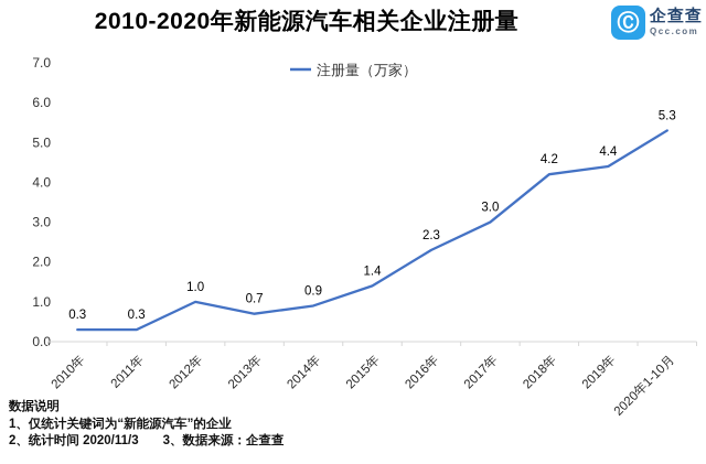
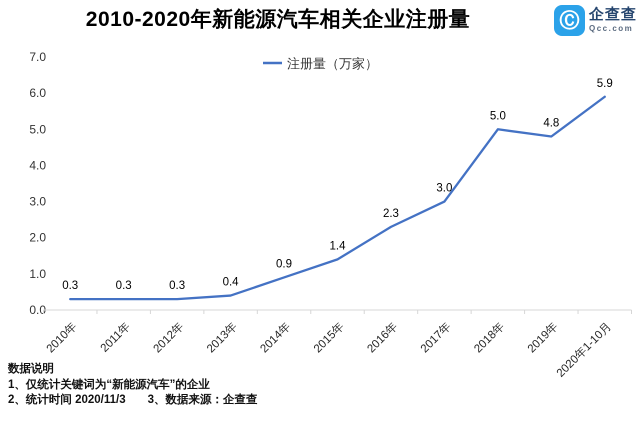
2012年: 1.0 -> 0.3
2013年: 0.7 -> 0.4
2018年: 4.2 -> 5.0
2019年: 4.4 -> 4.8
2020年1-10月: 5.3 -> 5.9
